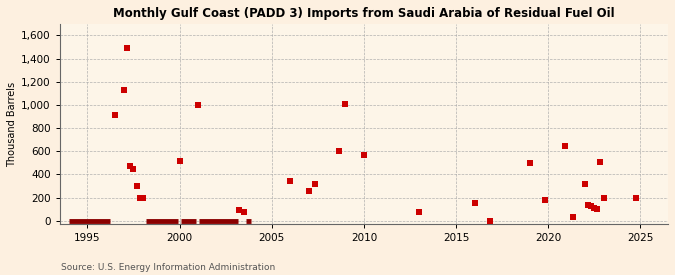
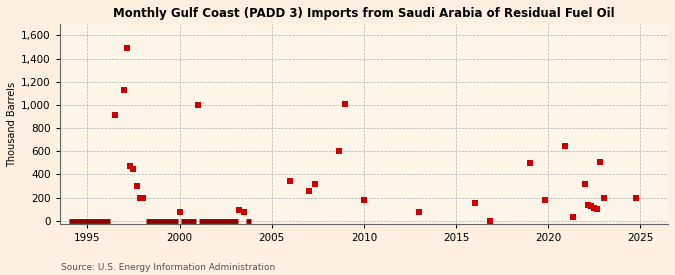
2000: 520 -> 80
2010: 570 -> 180
